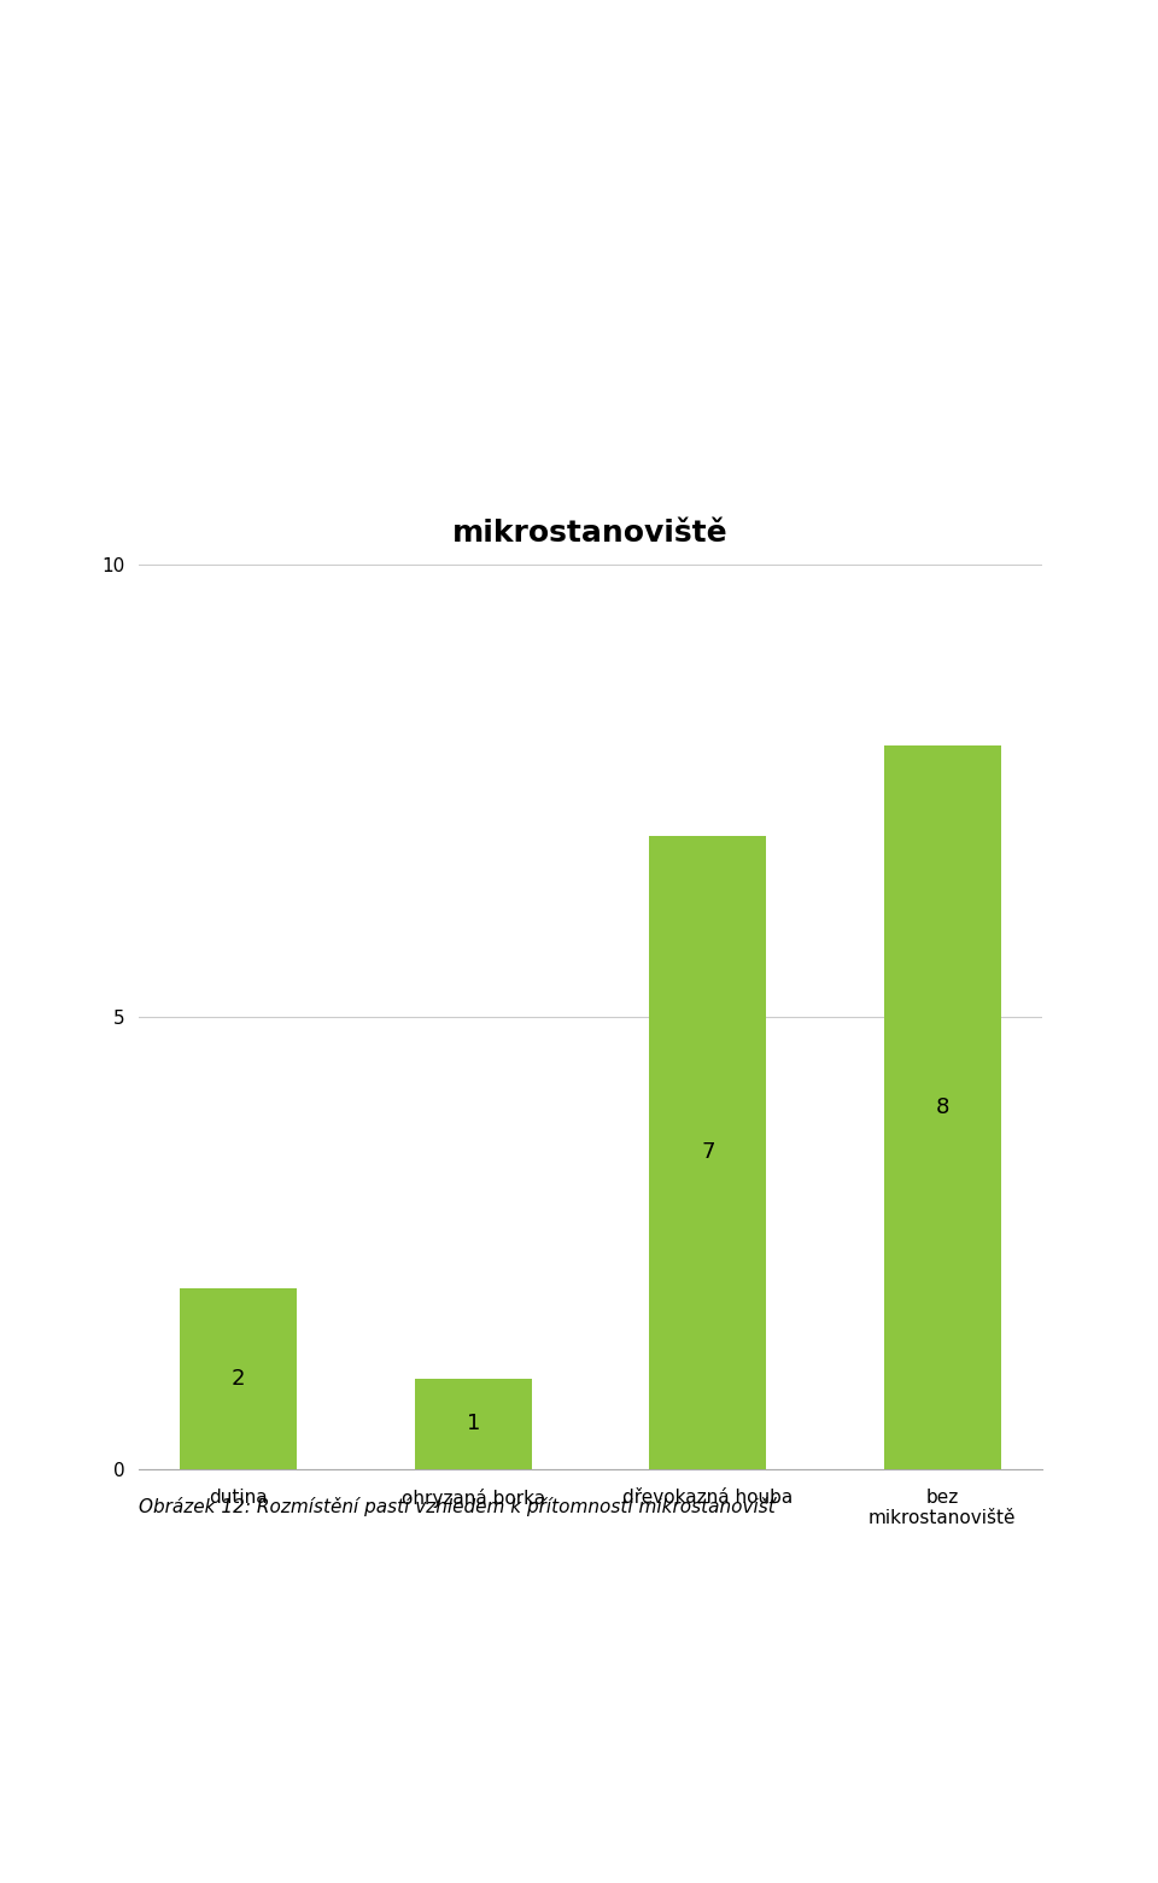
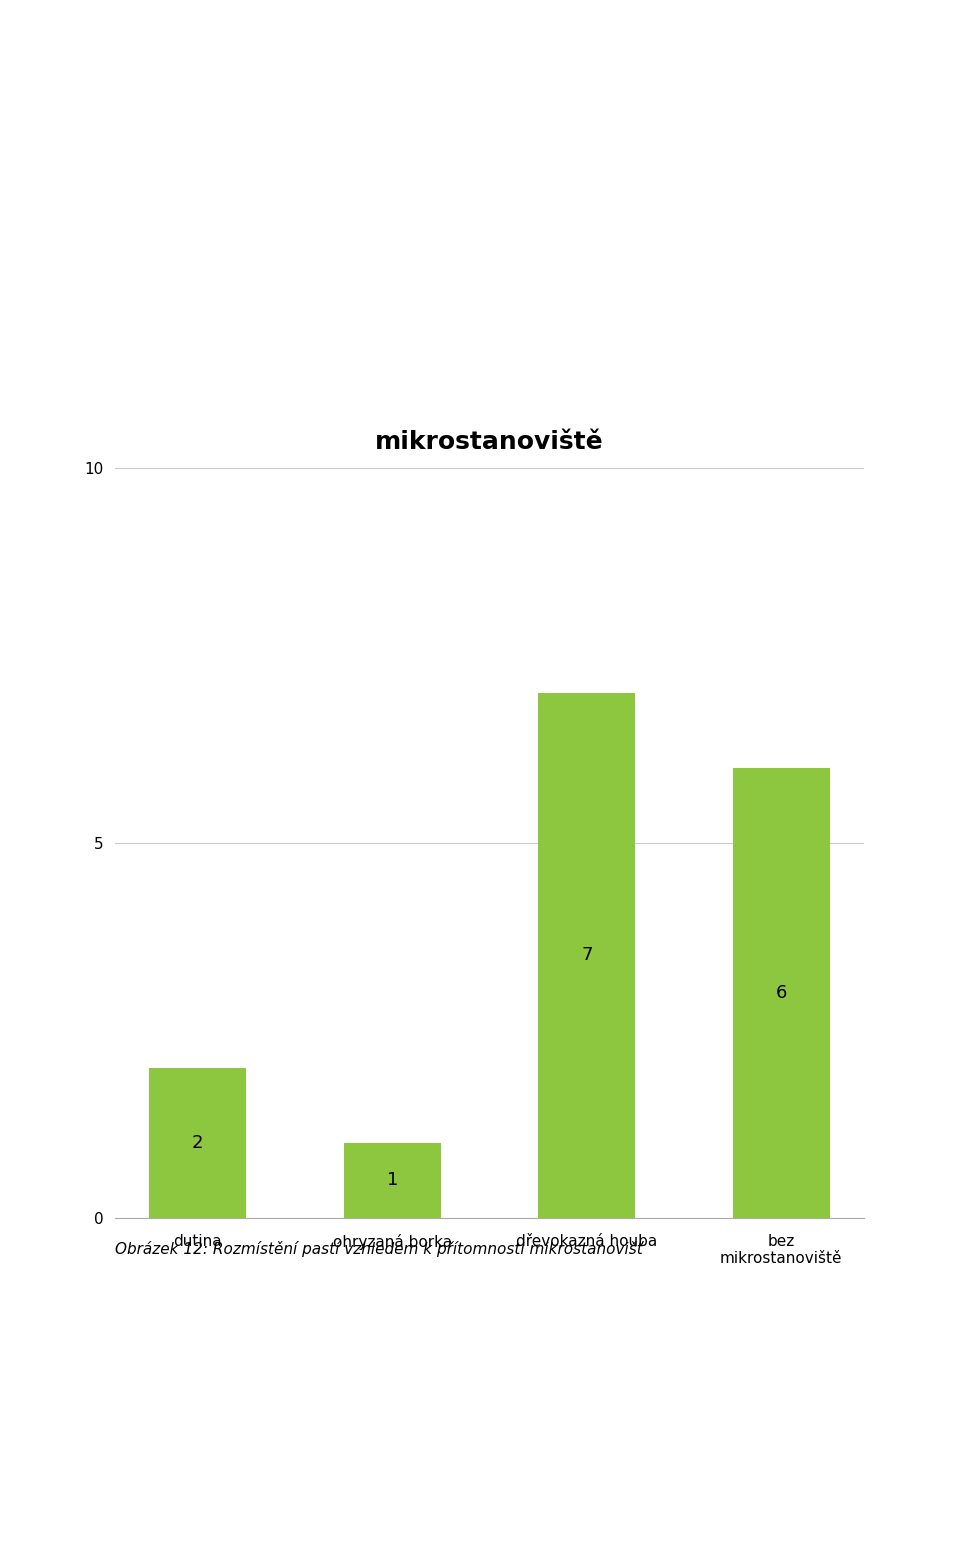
bez mikrostanoviště: 8 -> 6
